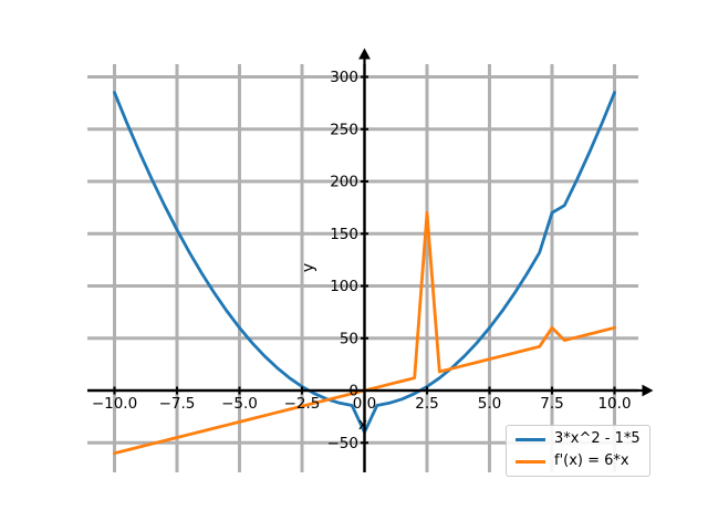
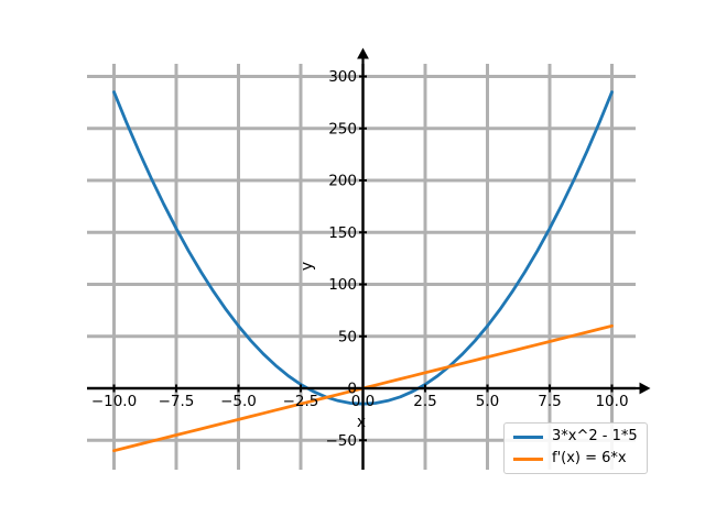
3*x^2 - 1*5/0: -40 -> -20
f'(x) = 6*x/2.5: 170 -> 20
3*x^2 - 1*5/7.5: 170 -> 150
f'(x) = 6*x/7.5: 60 -> 40
